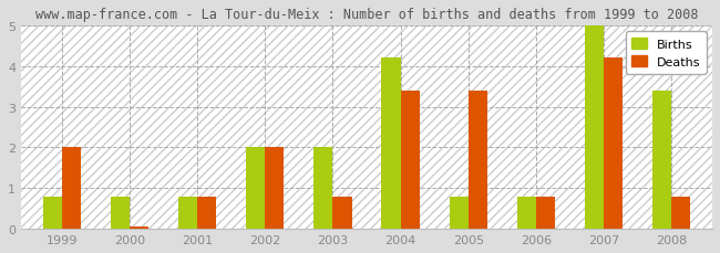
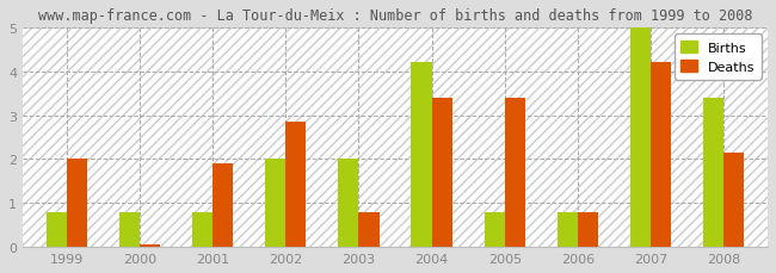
Deaths/2001: 0.80 -> 1.90
Deaths/2002: 2.00 -> 2.85
Deaths/2008: 0.80 -> 2.15
